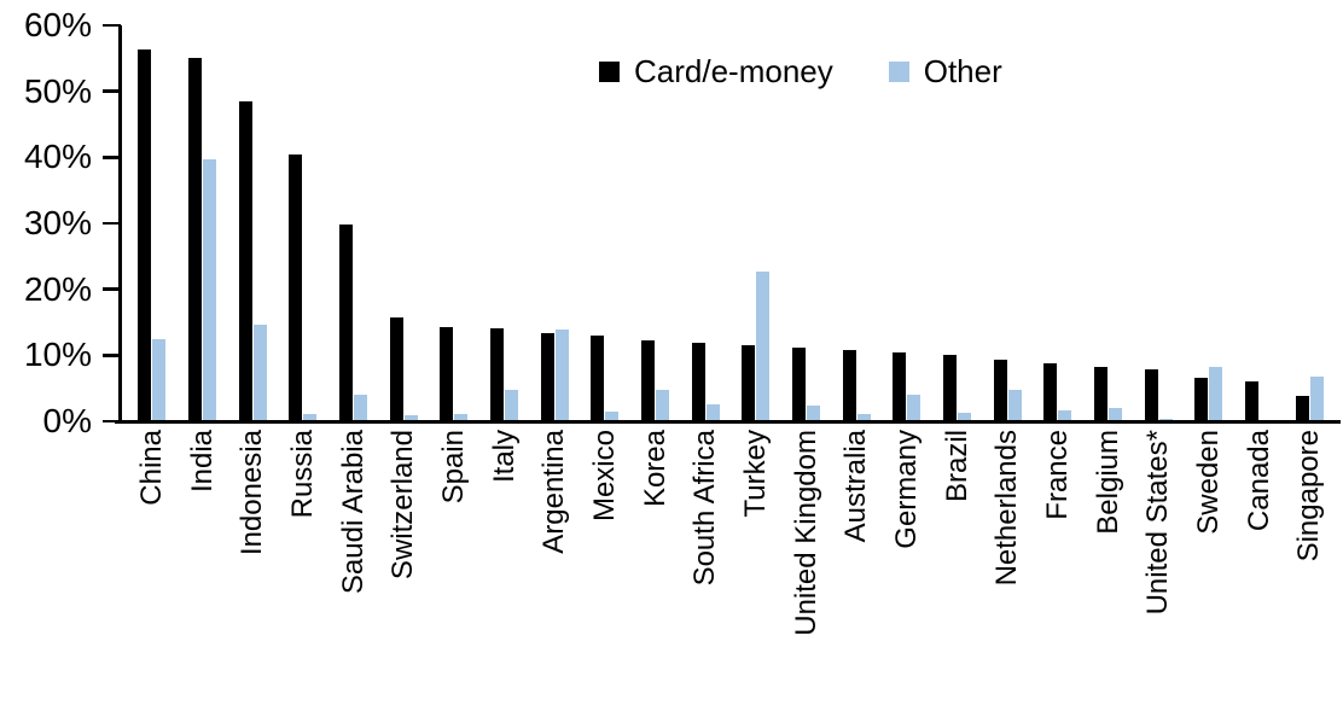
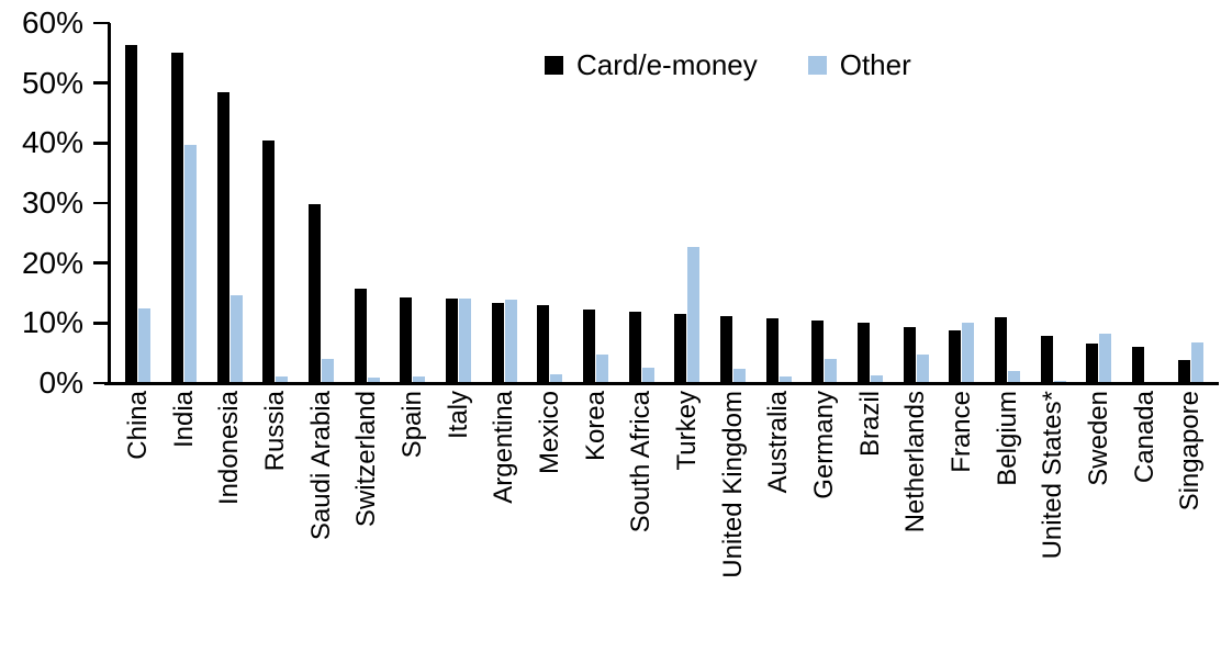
Other/Italy: 5% -> 14%
Other/France: 2% -> 10%
Card/e-money/Belgium: 8% -> 11%
